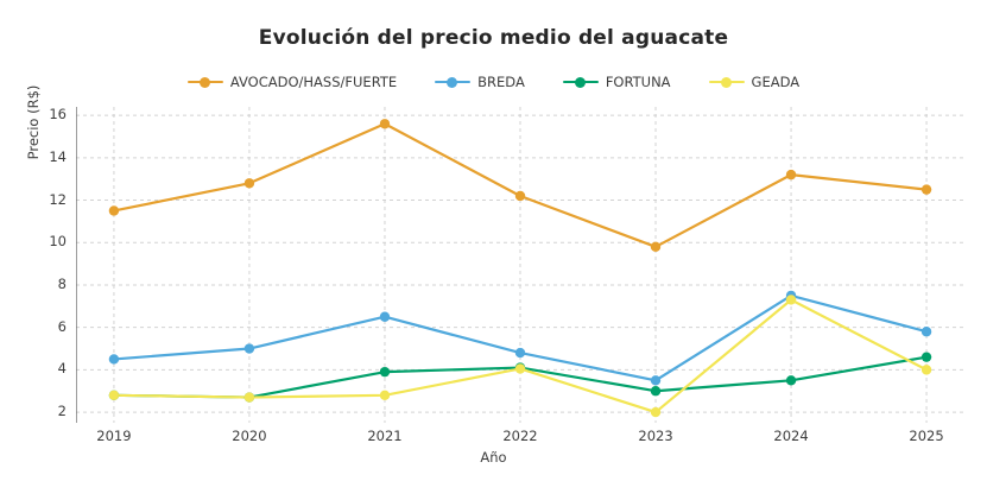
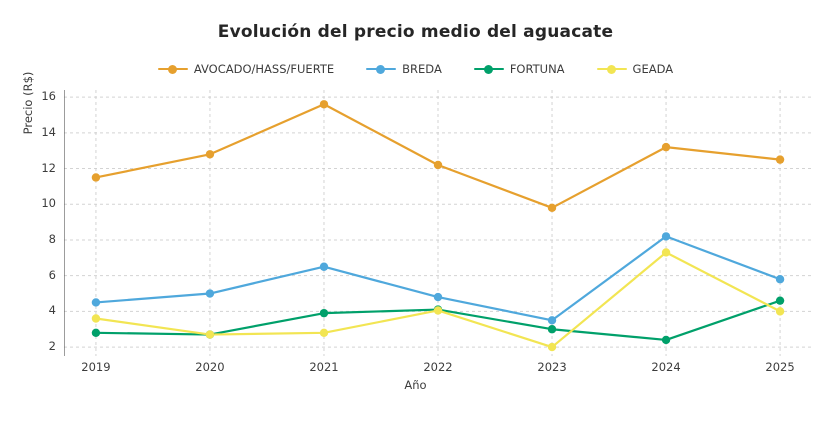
GEADA/2019: 2.8 -> 3.6
BREDA/2024: 7.5 -> 8.2
FORTUNA/2024: 3.5 -> 2.4
